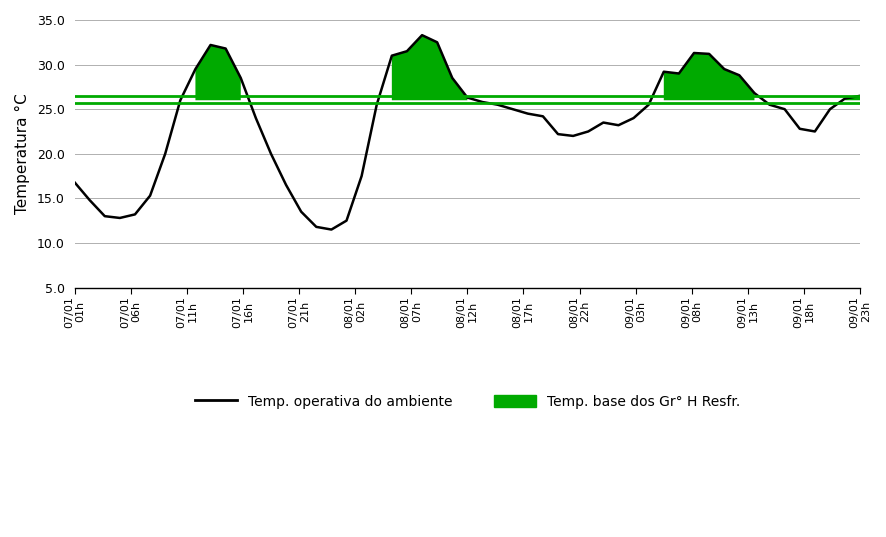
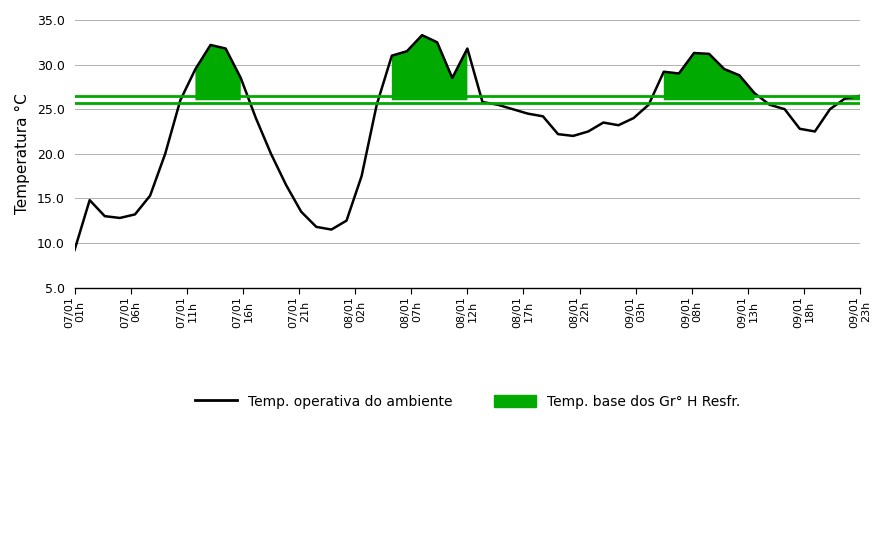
Temp. operativa do ambiente/07/01 01h: 16.8 -> 9.2
Temp. operativa do ambiente/08/01 12h: 26.3 -> 31.8
